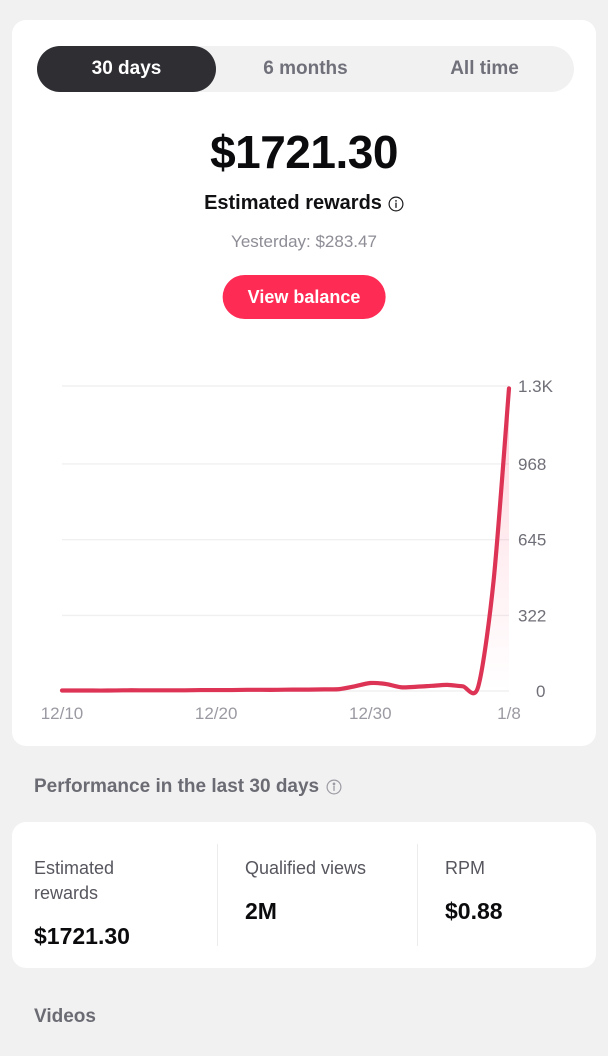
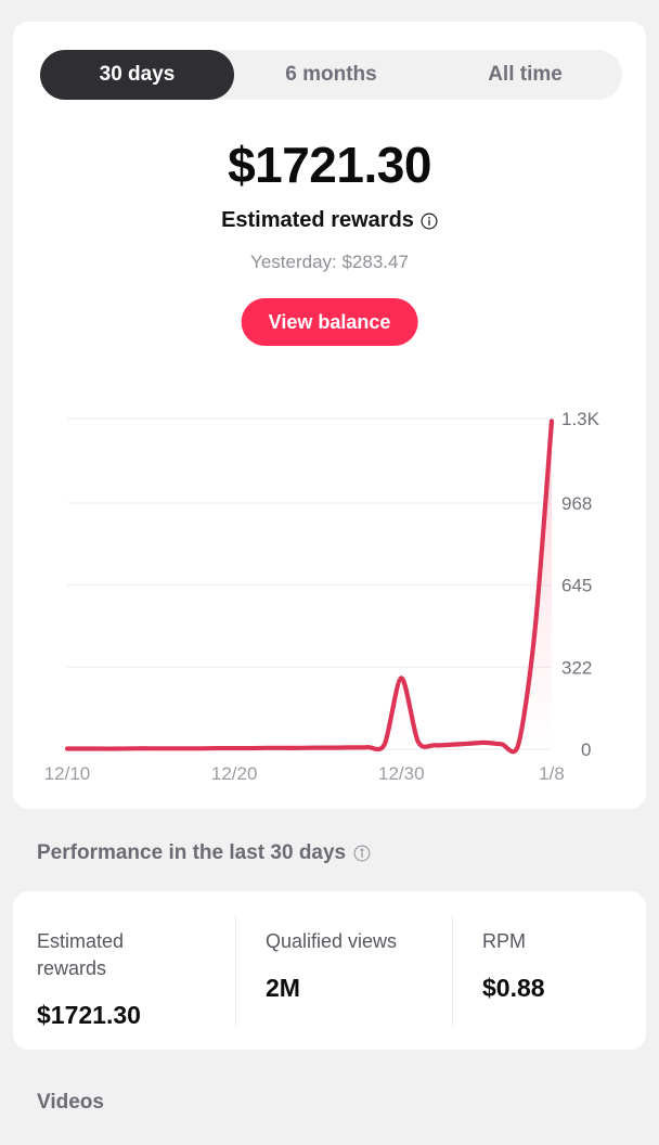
12/30: 30 -> 280
